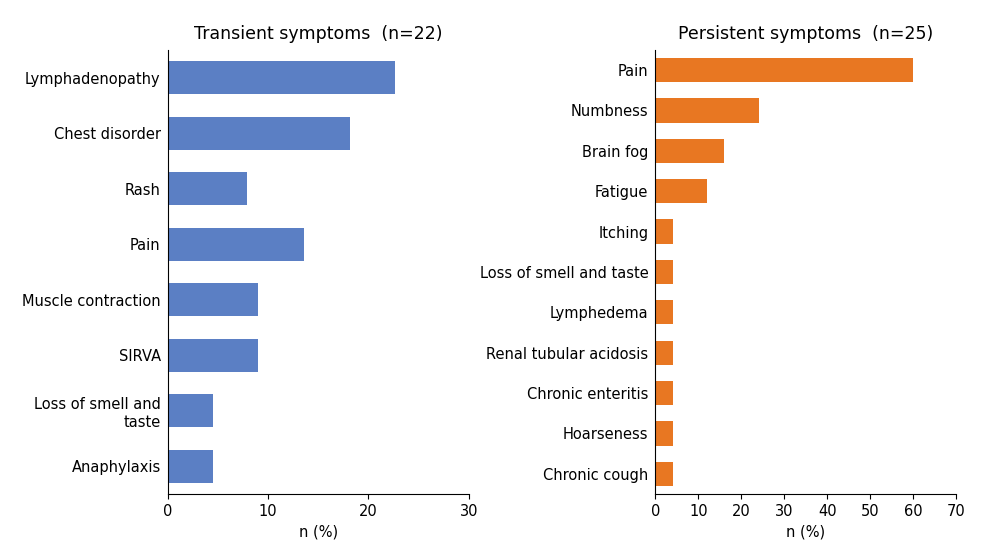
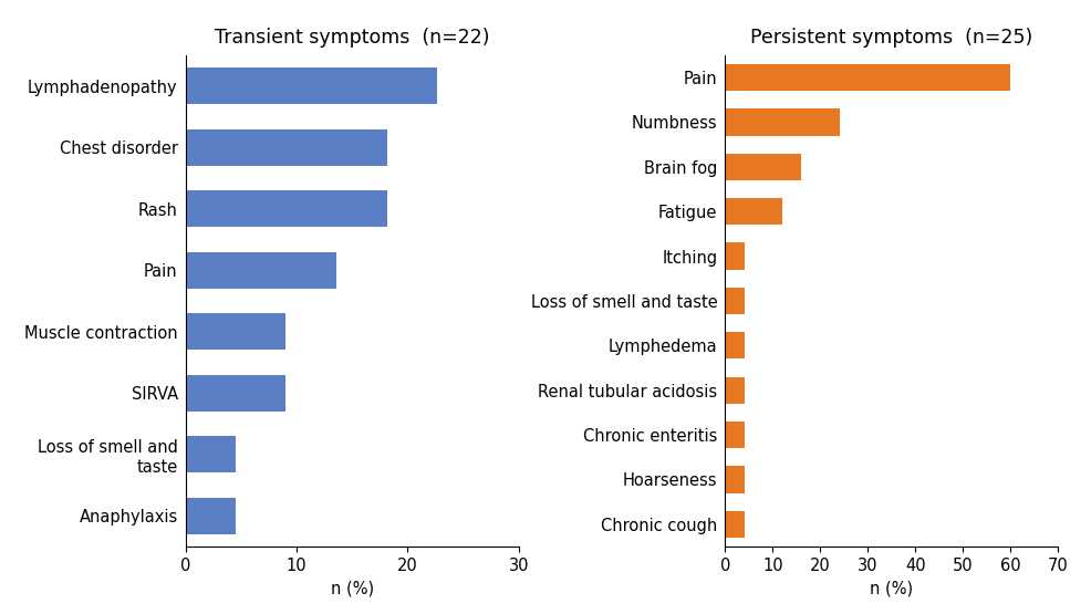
Transient symptoms (n=22)/Rash: 7.9 -> 18.2
